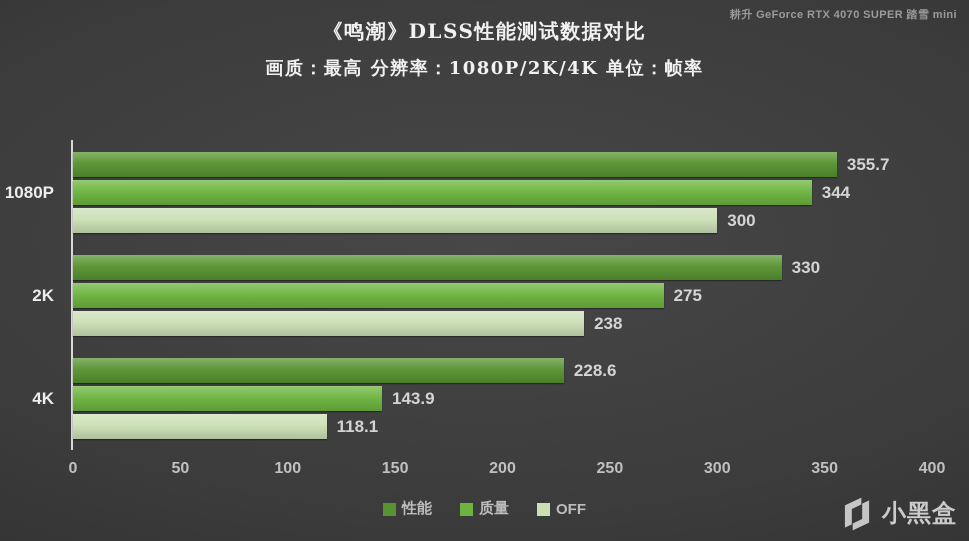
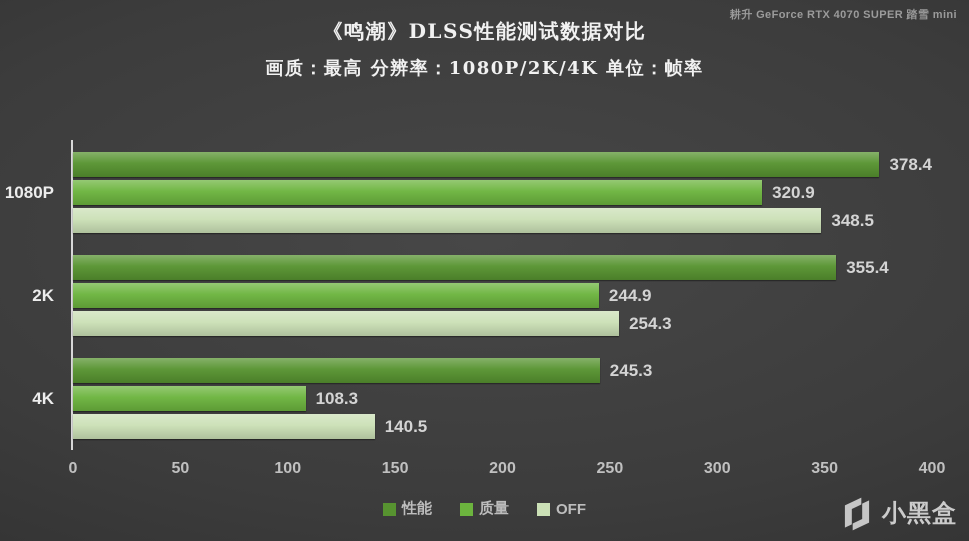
性能/1080P: 355.7 -> 378.4
质量/1080P: 344 -> 320.9
OFF/1080P: 300 -> 348.5
性能/2K: 330 -> 355.4
质量/2K: 275 -> 244.9
OFF/2K: 238 -> 254.3
性能/4K: 228.6 -> 245.3
质量/4K: 143.9 -> 108.3
OFF/4K: 118.1 -> 140.5
